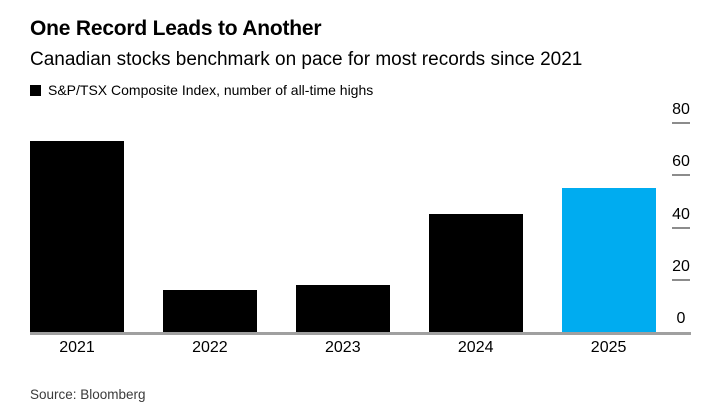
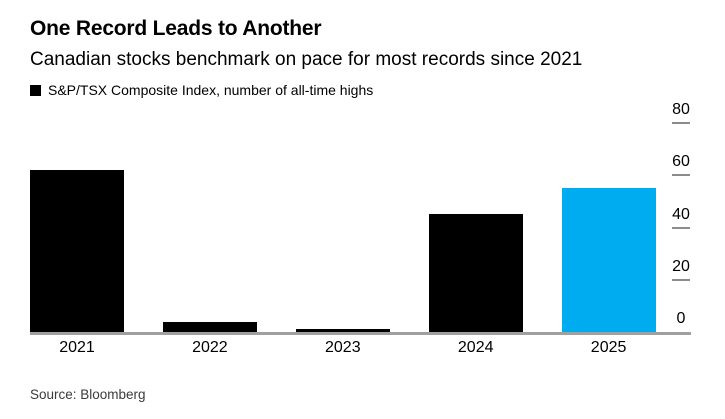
2021: 73 -> 62
2022: 16 -> 4
2023: 18 -> 1
